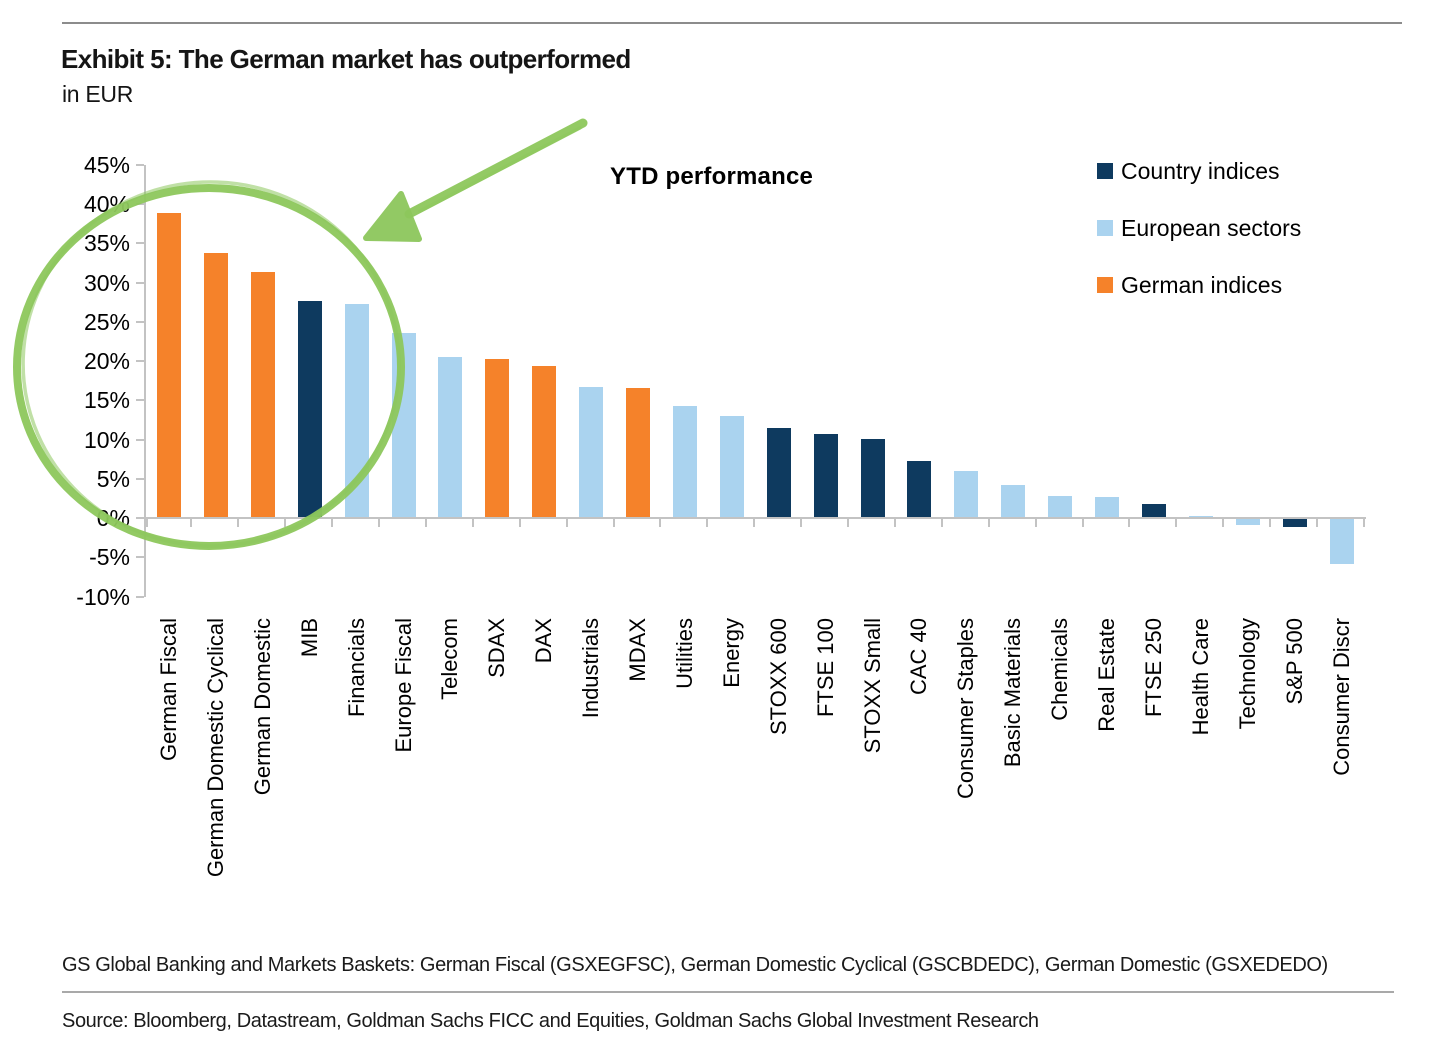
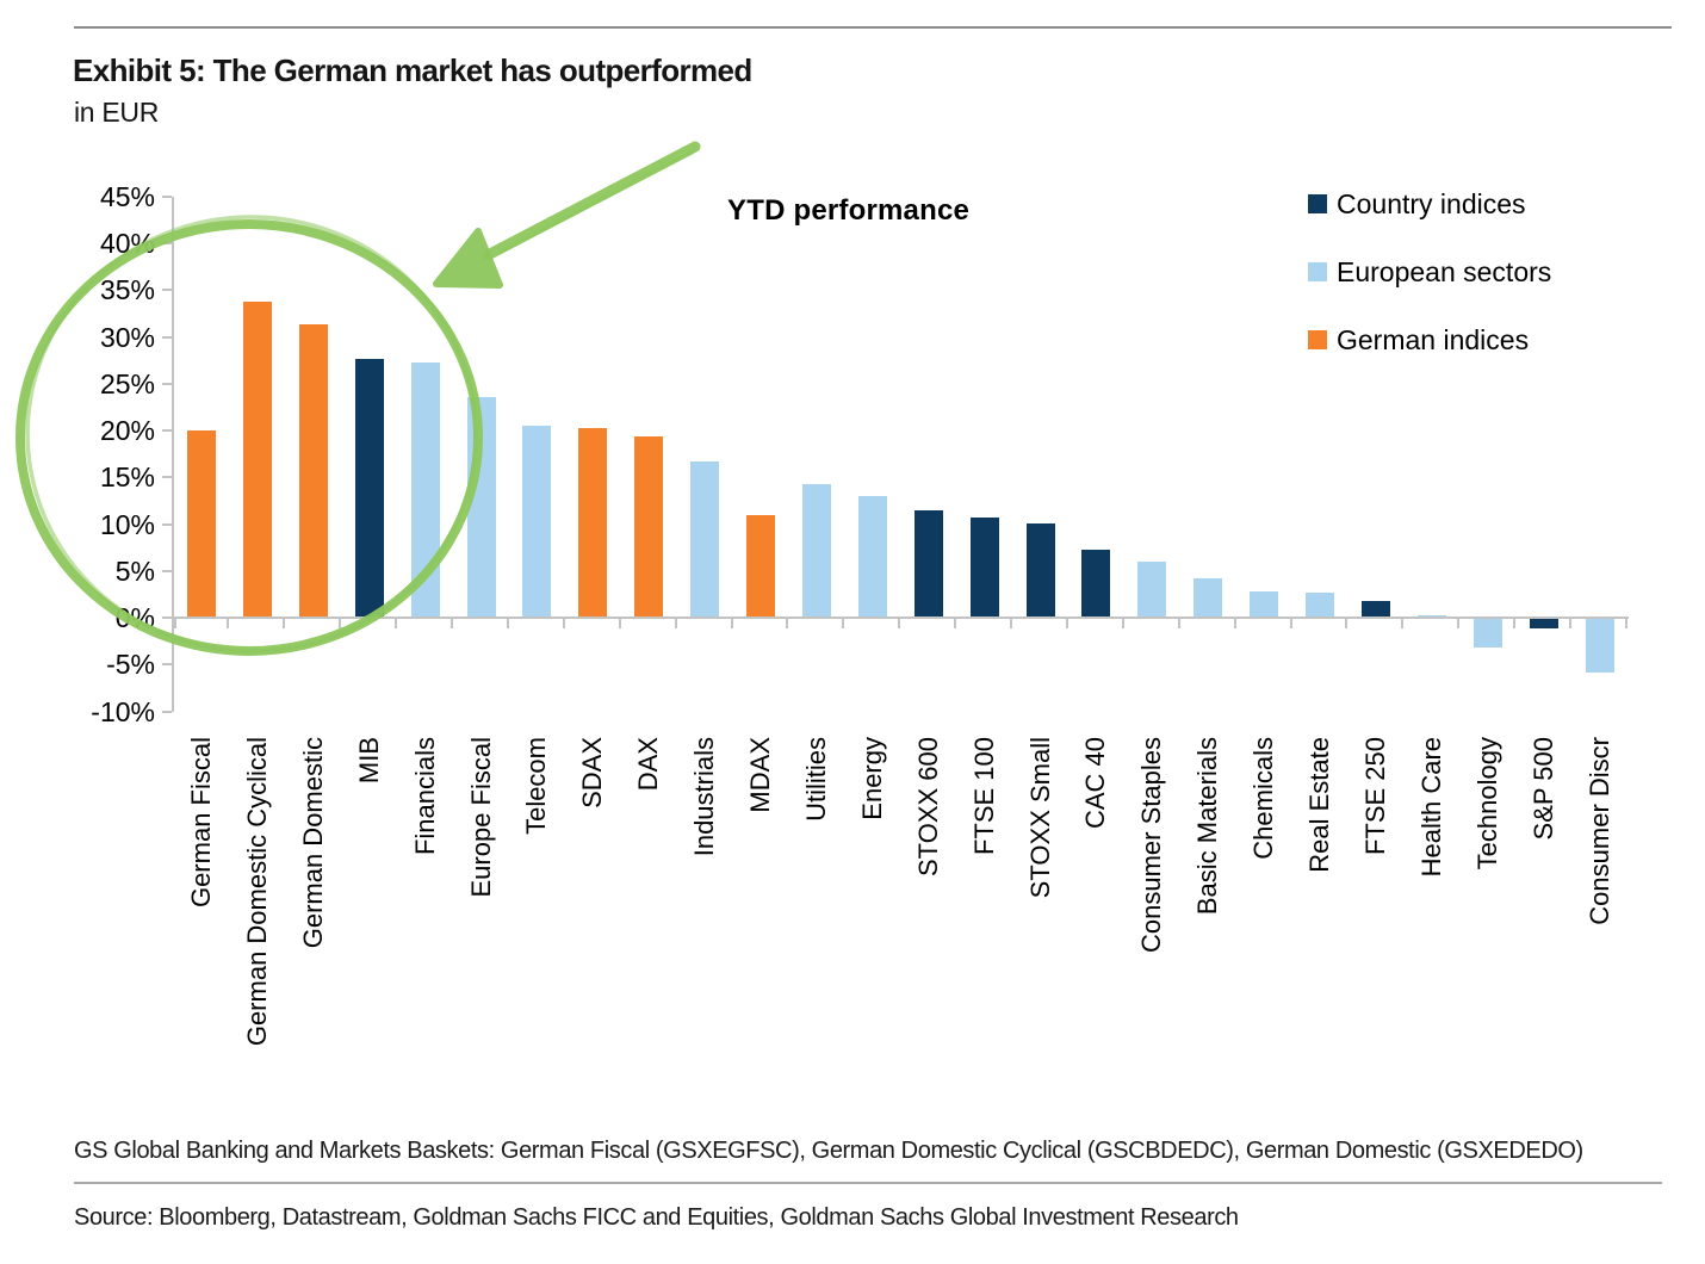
German Fiscal: 39% -> 20%
MDAX: 16% -> 11%
Technology: -1% -> -3%
